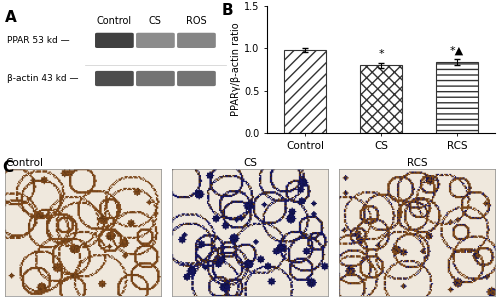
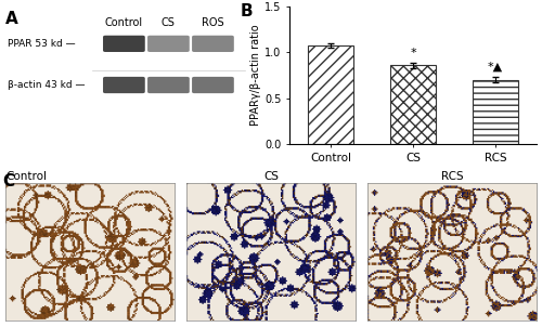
Control: 0.98 -> 1.08
CS: 0.80 -> 0.86
RCS: 0.84 -> 0.70
